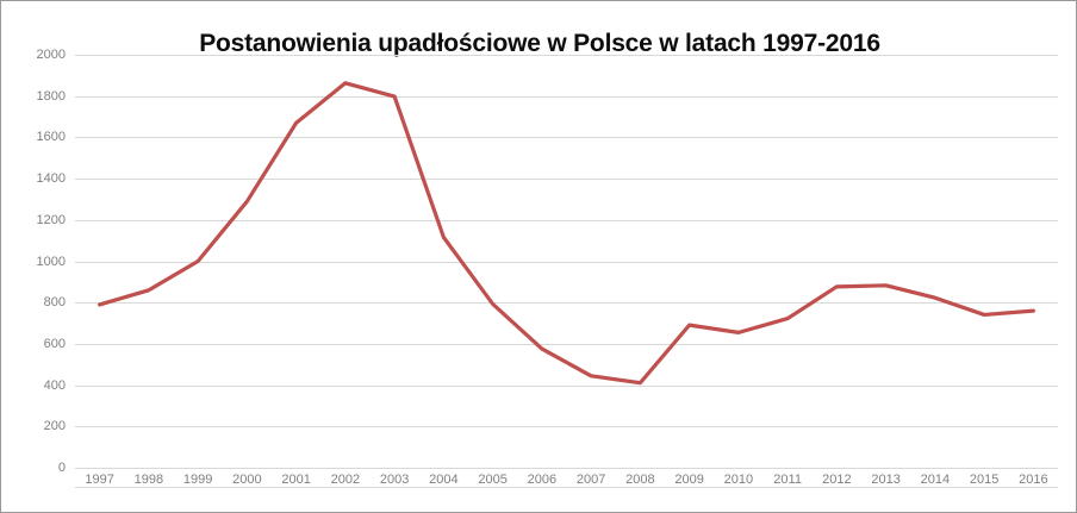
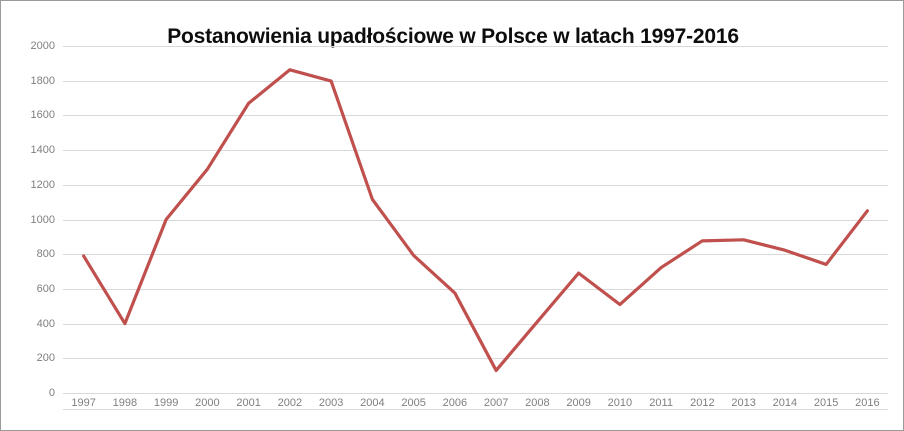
1998: 860 -> 400
2007: 440 -> 130
2010: 660 -> 510
2016: 760 -> 1050
